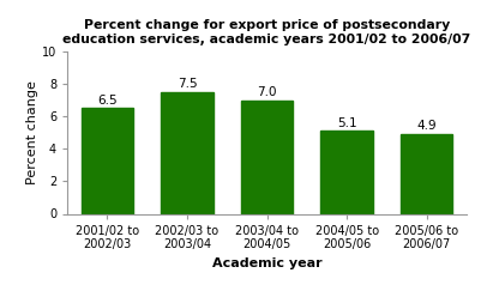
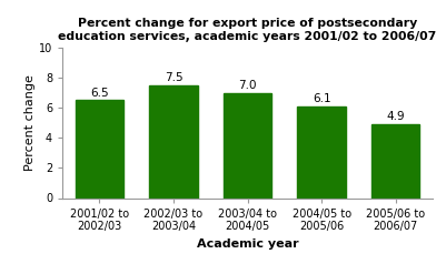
2004/05 to 2005/06: 5.1 -> 6.1
